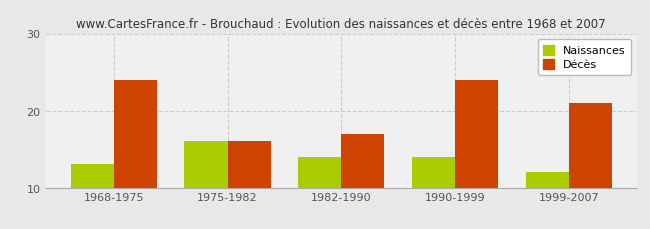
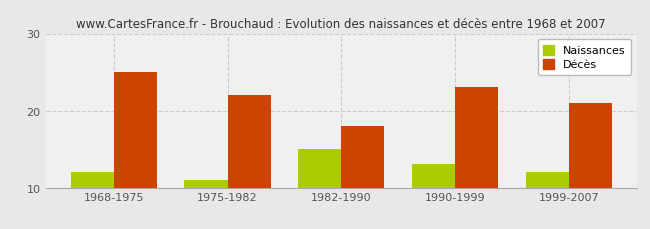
Naissances/1968-1975: 13 -> 12
Décès/1968-1975: 24 -> 25
Naissances/1975-1982: 16 -> 11
Décès/1975-1982: 16 -> 22
Naissances/1982-1990: 14 -> 15
Décès/1982-1990: 17 -> 18
Naissances/1990-1999: 14 -> 13
Décès/1990-1999: 24 -> 23
